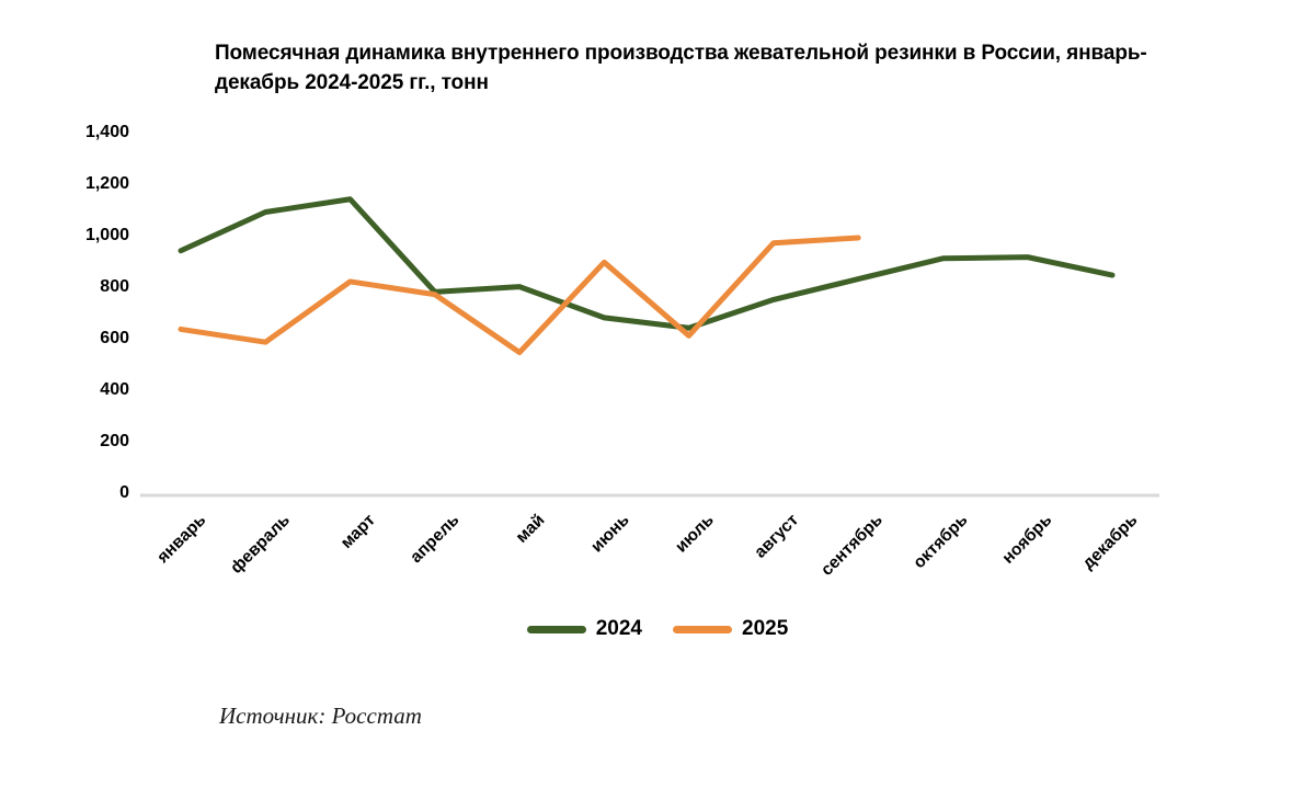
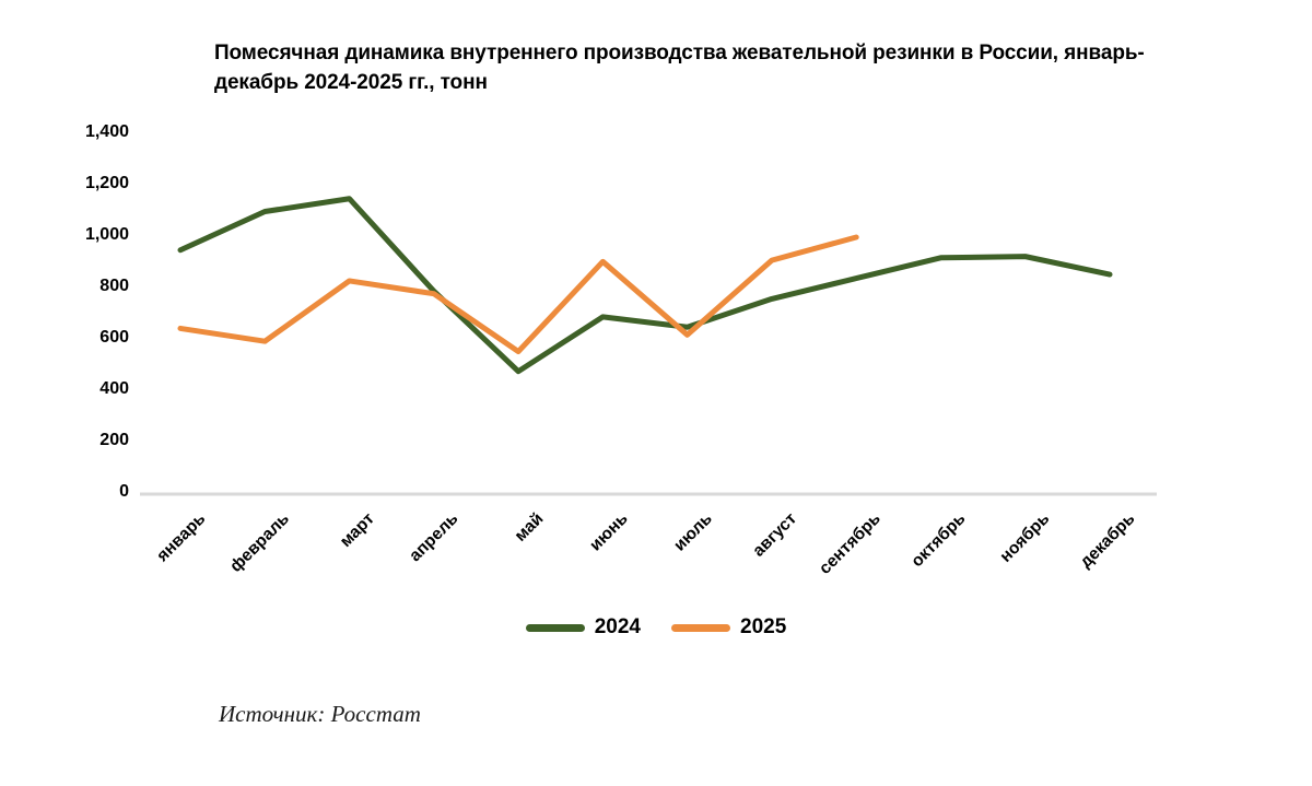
2024/май: 810 -> 480
2025/август: 980 -> 910
